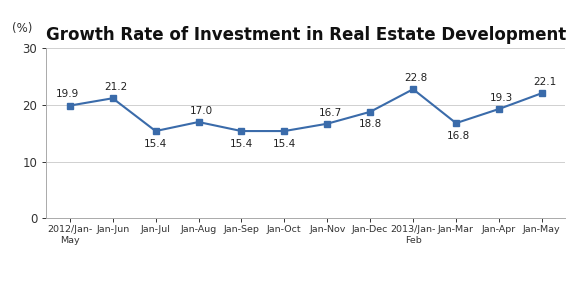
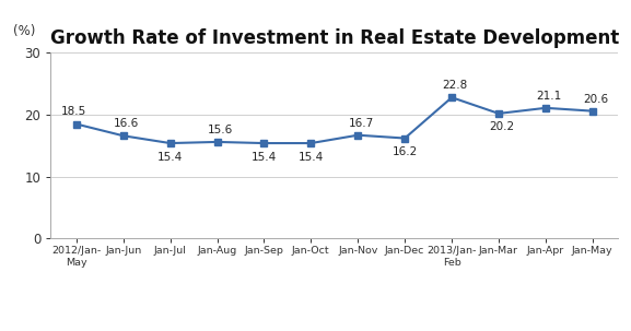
2012/Jan- May: 19.9 -> 18.5
Jan-Jun: 21.2 -> 16.6
Jan-Aug: 17.0 -> 15.6
Jan-Dec: 18.8 -> 16.2
Jan-Mar: 16.8 -> 20.2
Jan-Apr: 19.3 -> 21.1
Jan-May: 22.1 -> 20.6
